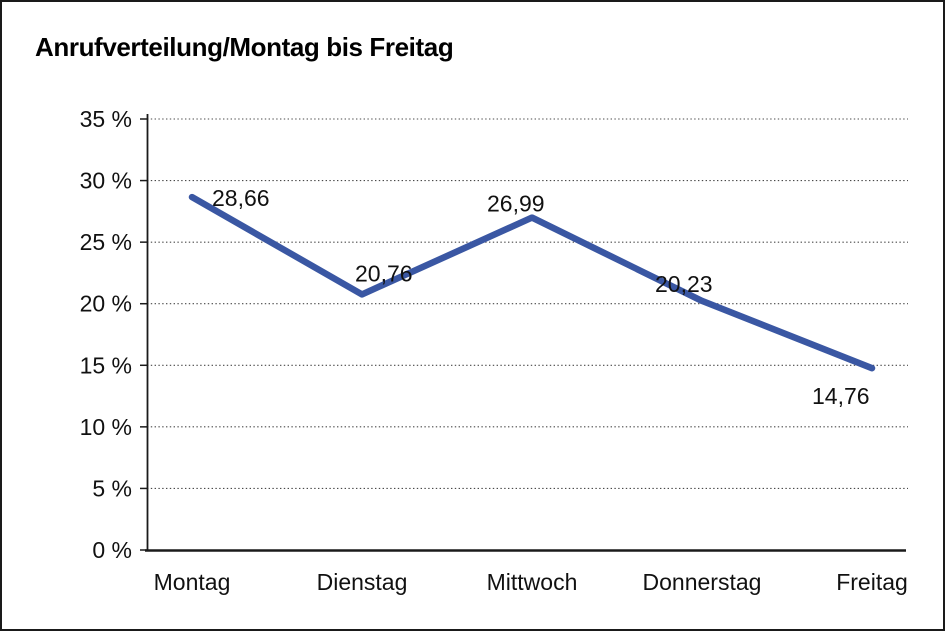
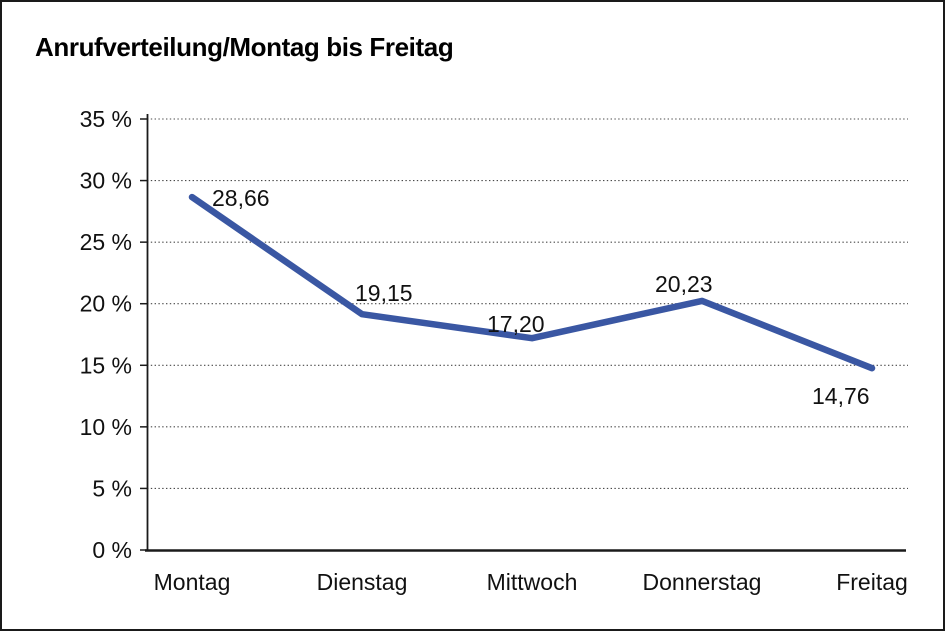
Dienstag: 20,76 -> 19,15
Mittwoch: 26,99 -> 17,20
